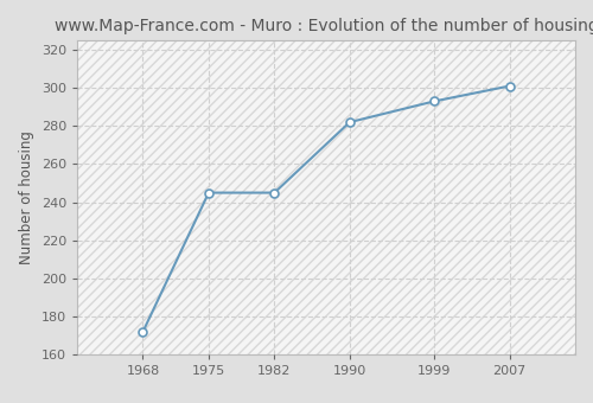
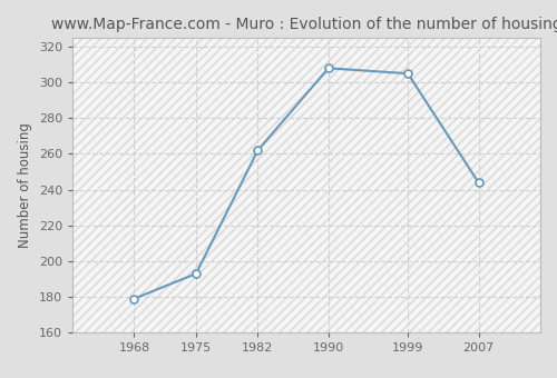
1968: 172 -> 179
1975: 245 -> 193
1982: 245 -> 262
1990: 282 -> 308
1999: 293 -> 305
2007: 301 -> 244
